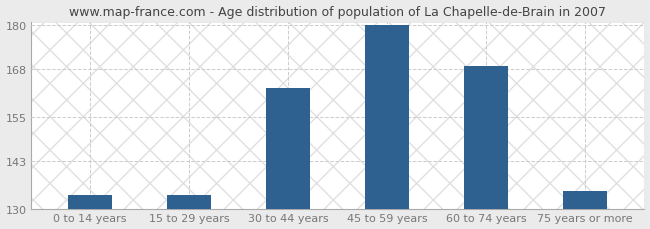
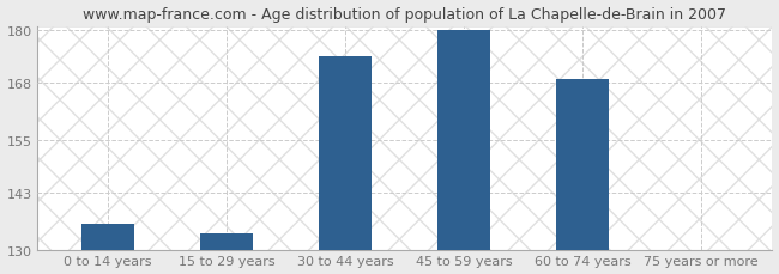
0 to 14 years: 134 -> 136
30 to 44 years: 163 -> 174
75 years or more: 135 -> 130
